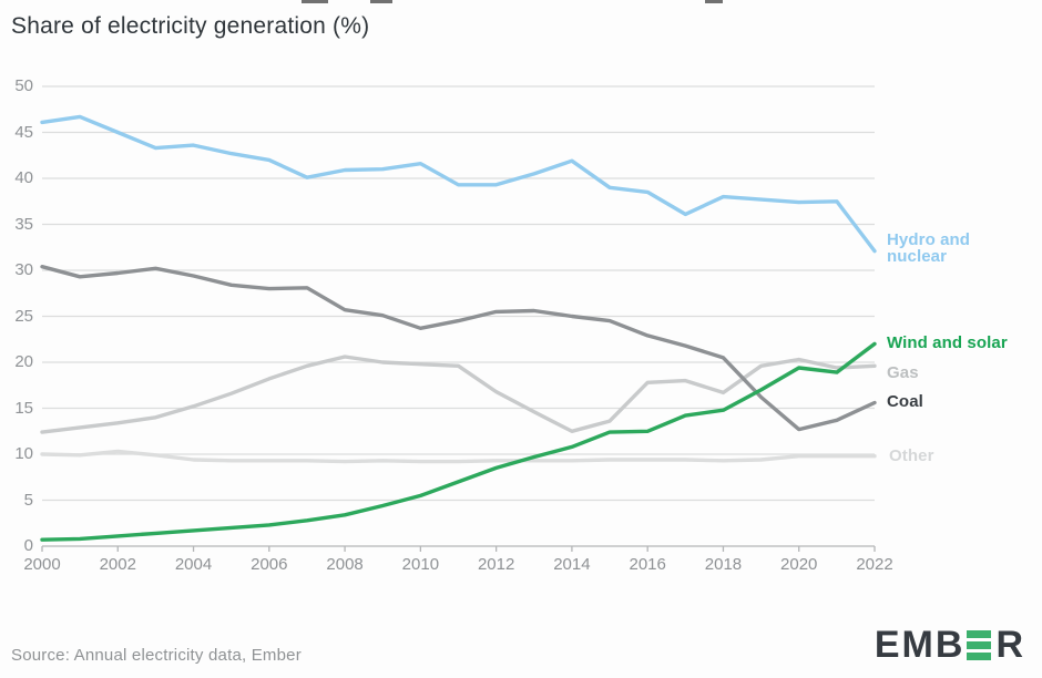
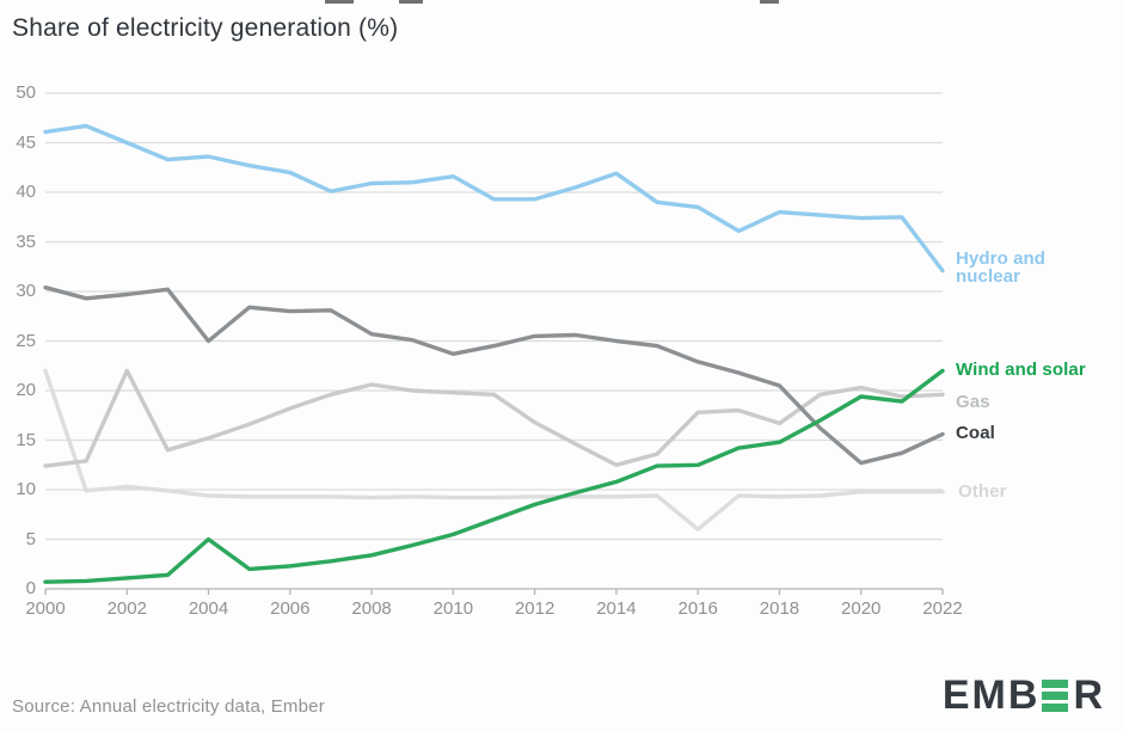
Other/2000: 10 -> 22
Gas/2002: 13 -> 22
Coal/2004: 29 -> 25
Wind and solar/2004: 2 -> 5
Other/2016: 9 -> 6
